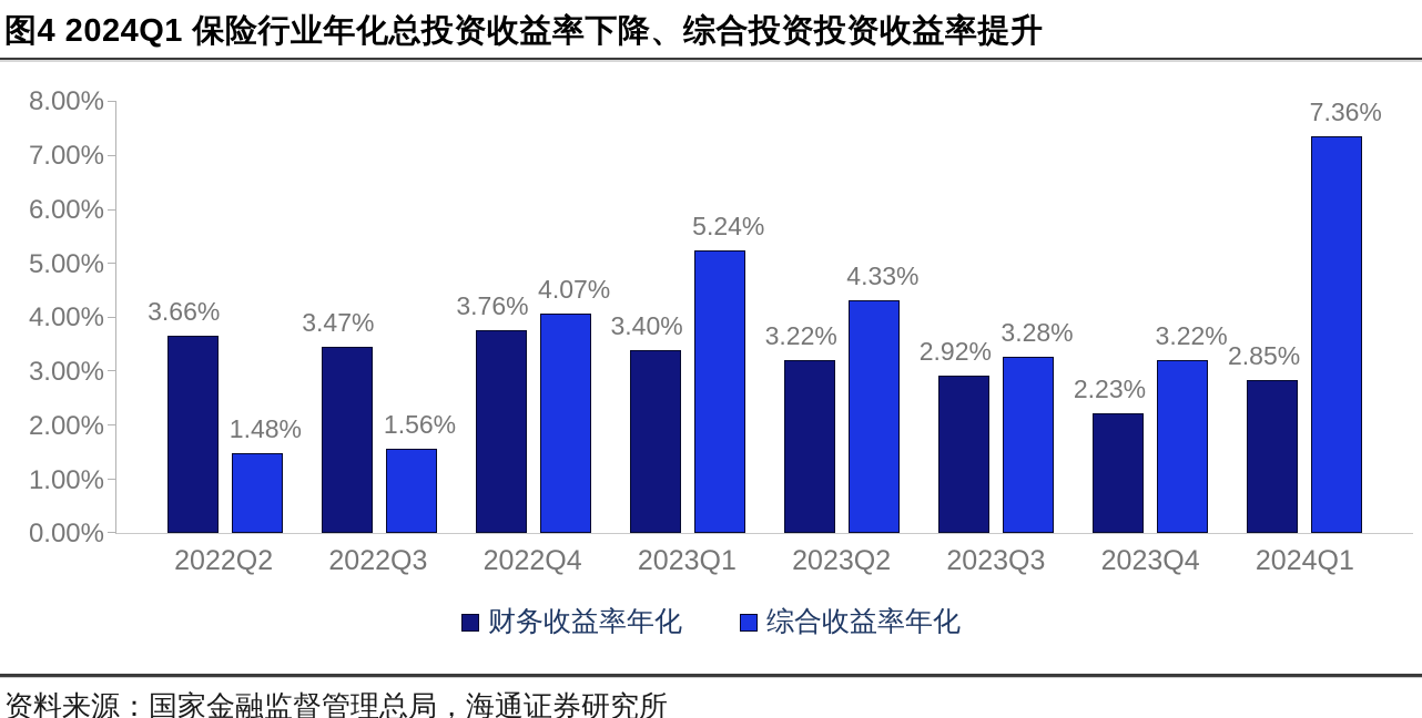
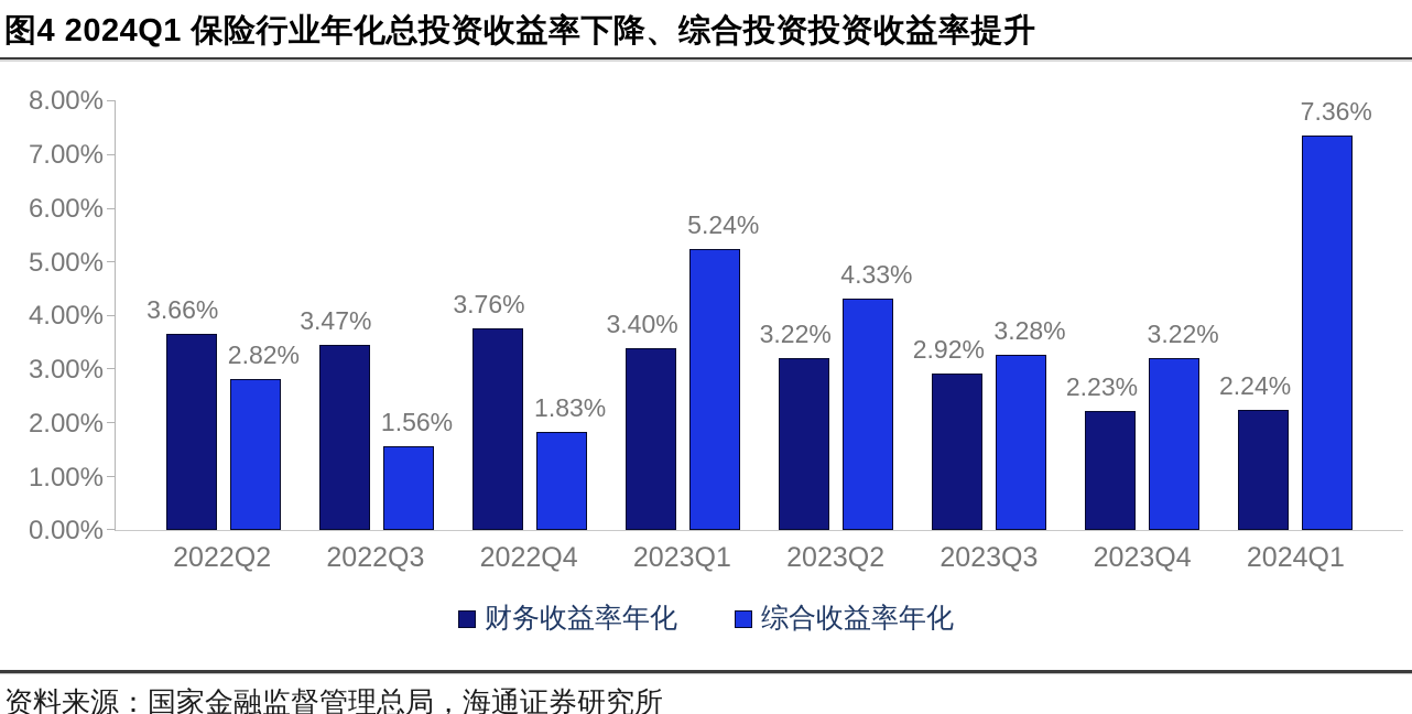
综合收益率年化/2022Q2: 1.48% -> 2.82%
综合收益率年化/2022Q4: 4.07% -> 1.83%
财务收益率年化/2024Q1: 2.85% -> 2.24%
